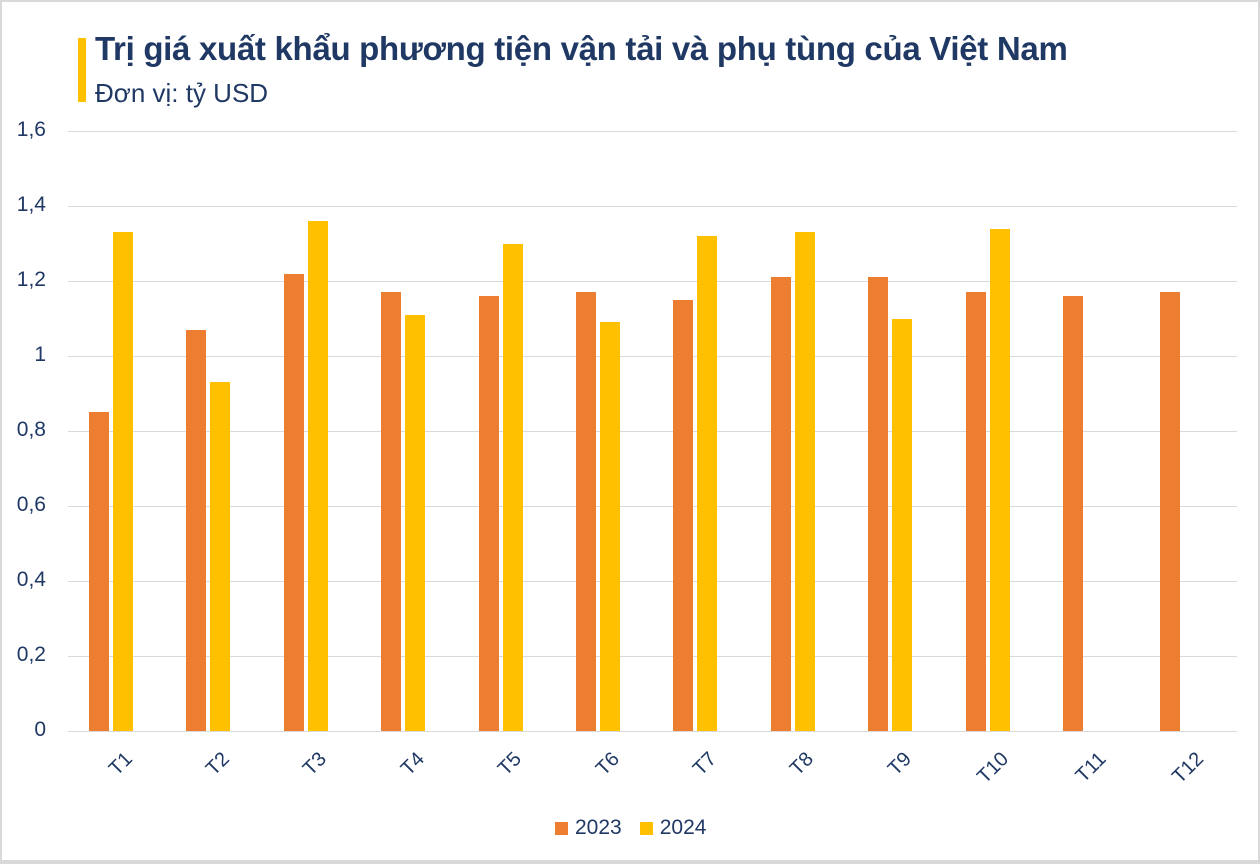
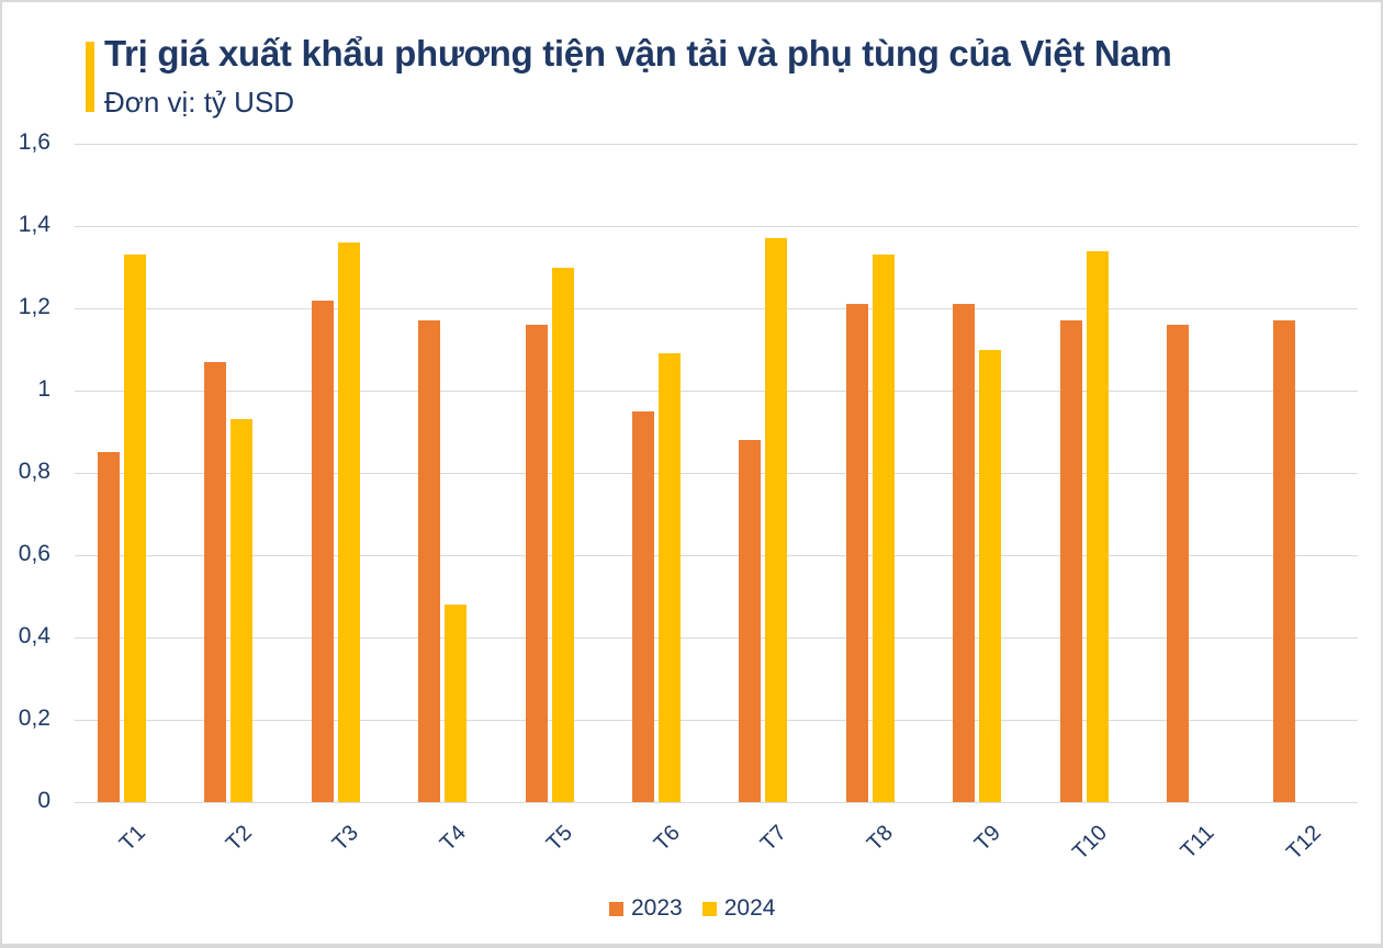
2024/T4: 1,11 -> 0,48
2023/T6: 1,17 -> 0,95
2023/T7: 1,15 -> 0,88
2024/T7: 1,32 -> 1,37
